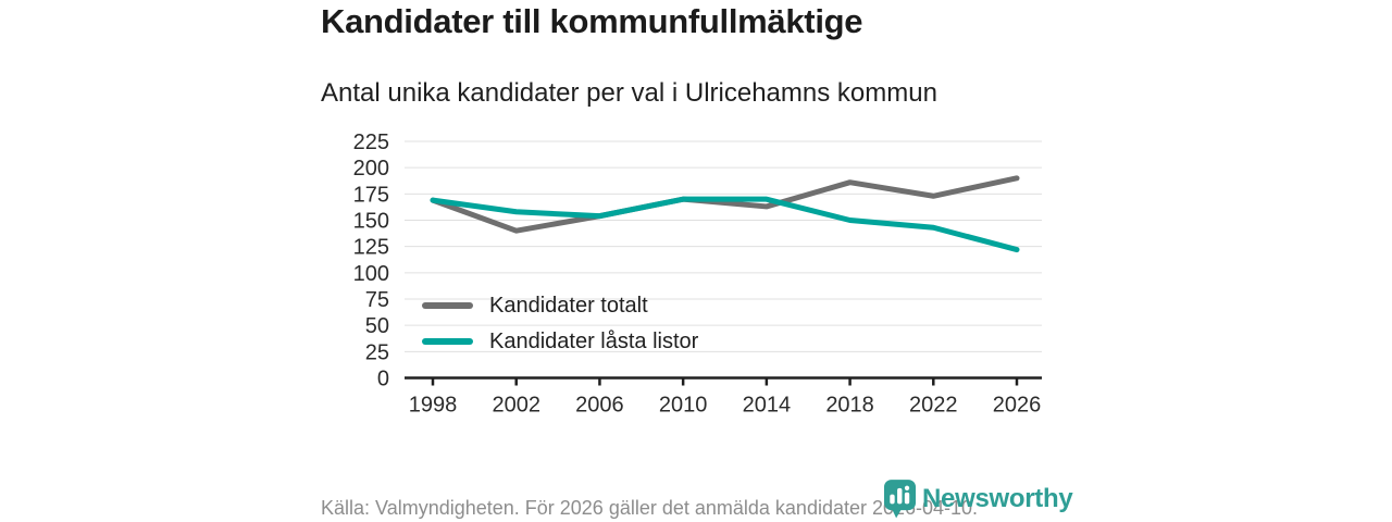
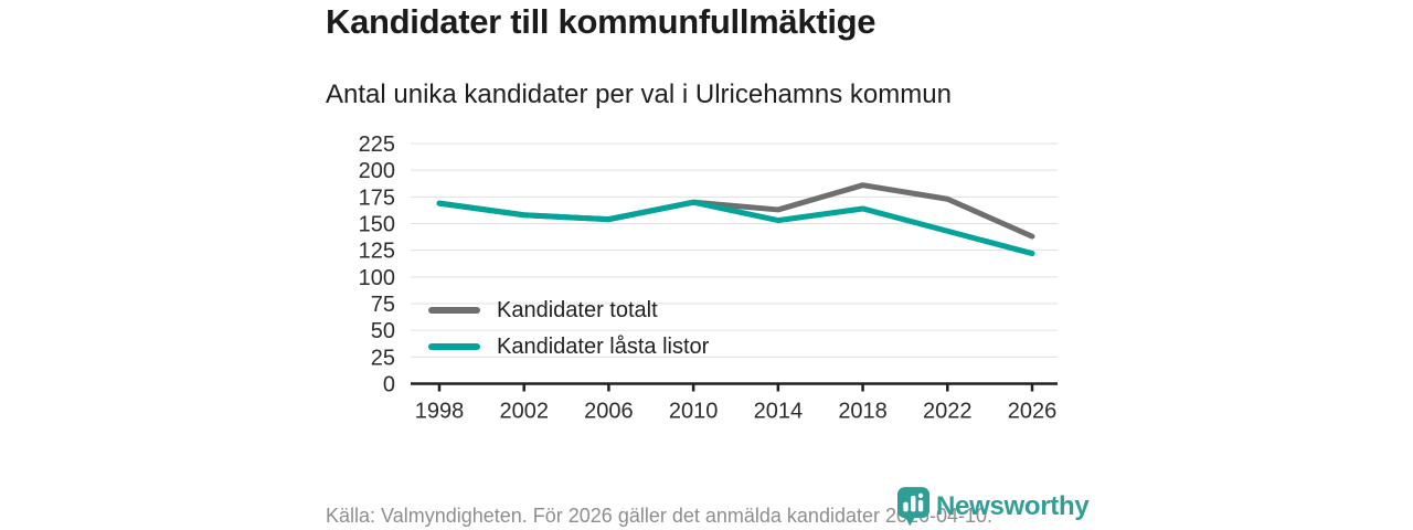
Kandidater totalt/2002: 140 -> 160
Kandidater låsta listor/2014: 170 -> 150
Kandidater låsta listor/2018: 150 -> 160
Kandidater totalt/2026: 190 -> 140
